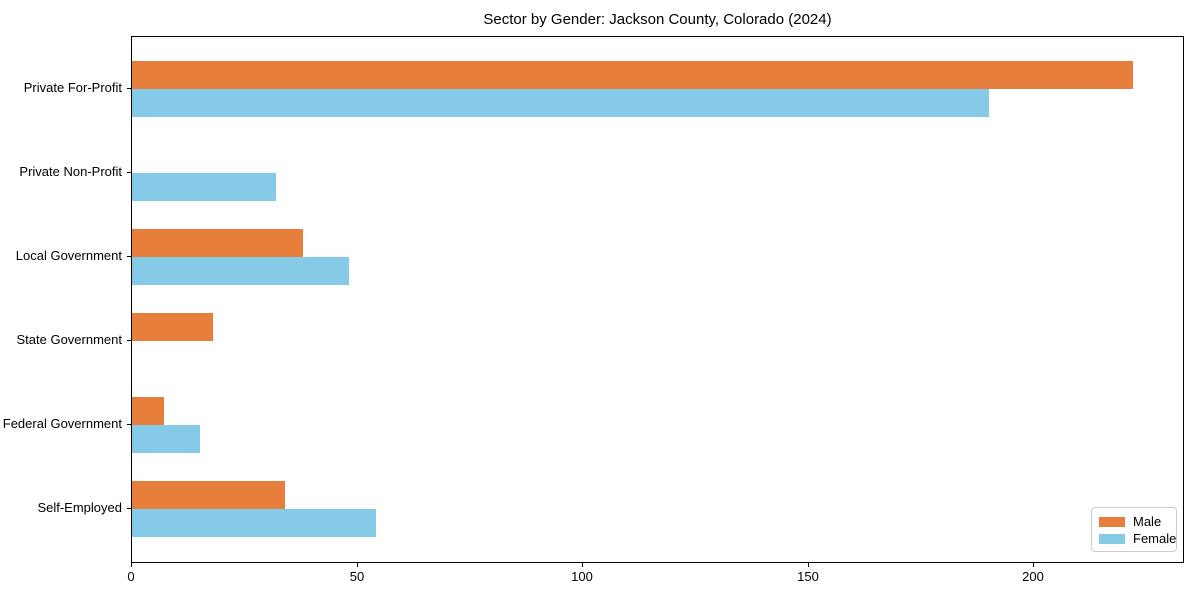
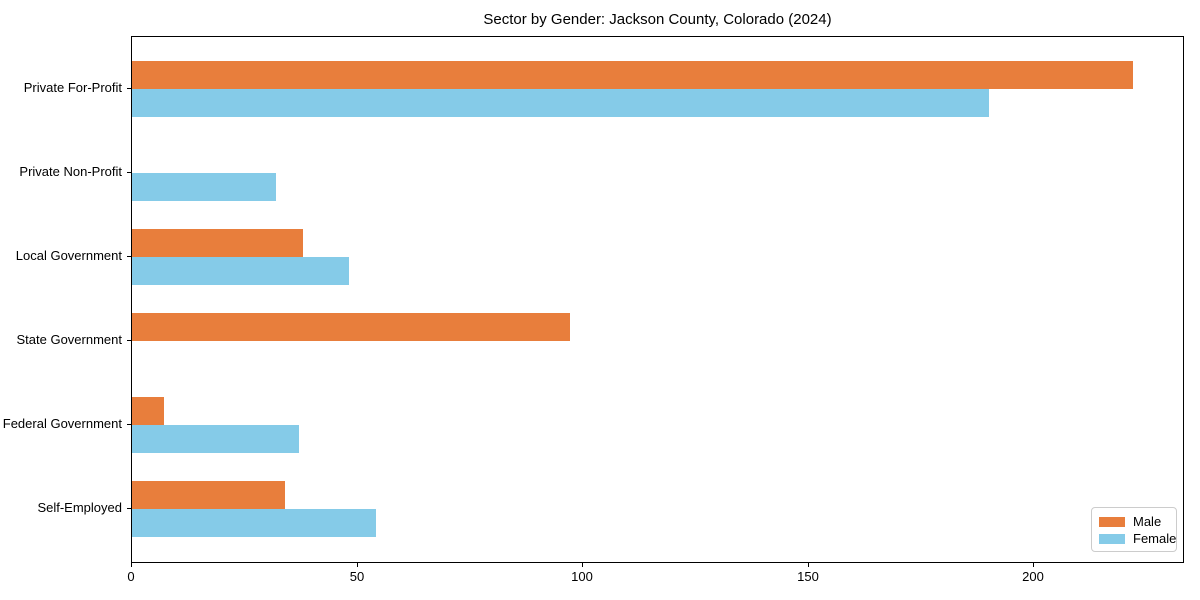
Male/State Government: 18 -> 97
Female/Federal Government: 15 -> 37
